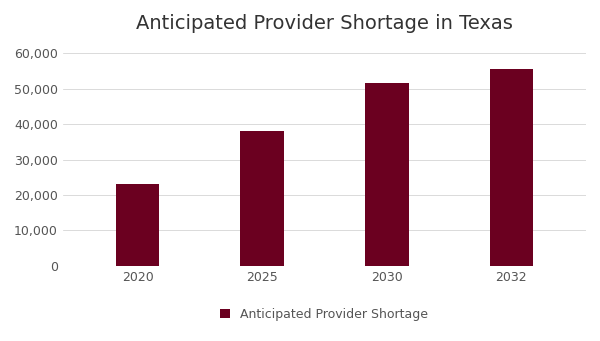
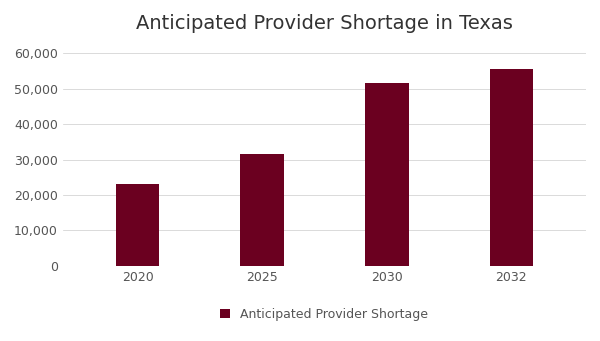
2025: 38,000 -> 31,500
